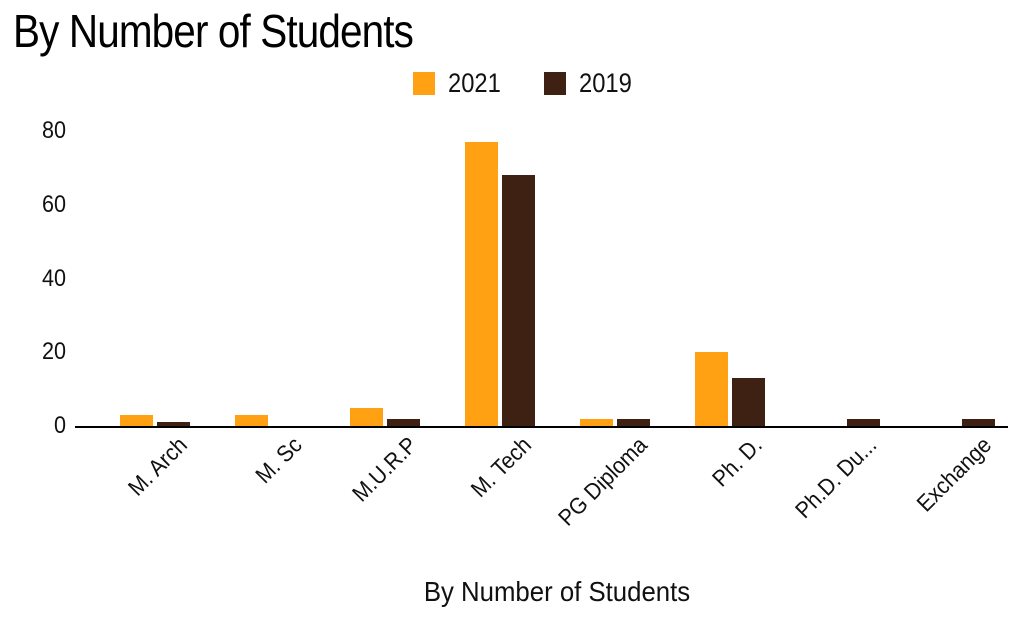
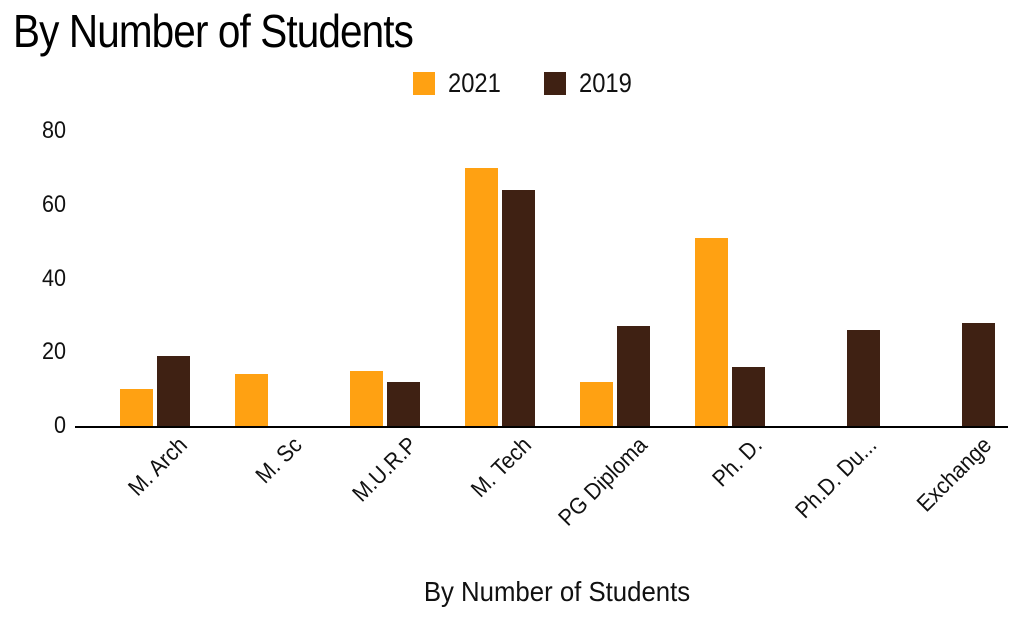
2021/M. Arch: 3 -> 10
2019/M. Arch: 1 -> 19
2021/M. Sc: 3 -> 14
2021/M.U.R.P: 5 -> 15
2019/M.U.R.P: 2 -> 12
2021/M. Tech: 77 -> 70
2019/M. Tech: 68 -> 64
2021/PG Diploma: 2 -> 12
2019/PG Diploma: 2 -> 27
2021/Ph. D.: 20 -> 51
2019/Ph. D.: 13 -> 16
2019/Ph.D. Du...: 2 -> 26
2019/Exchange: 2 -> 28
